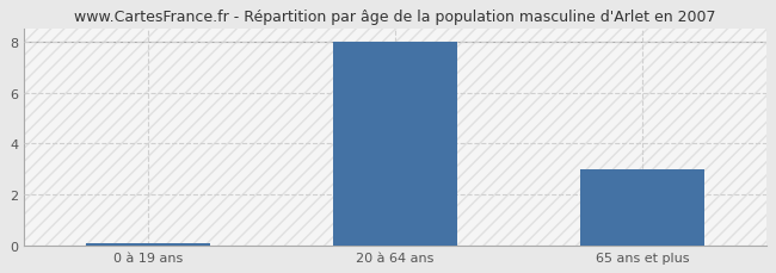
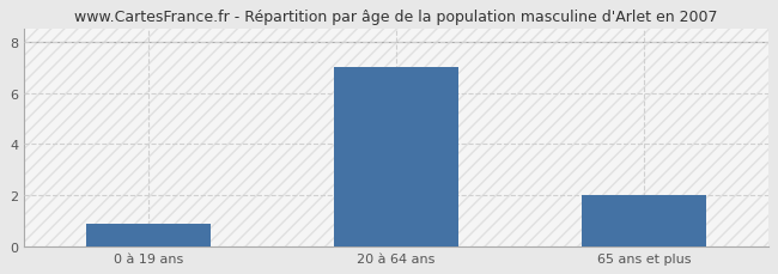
0 à 19 ans: 0.1 -> 0.9
20 à 64 ans: 8.0 -> 7.0
65 ans et plus: 3.0 -> 2.0
